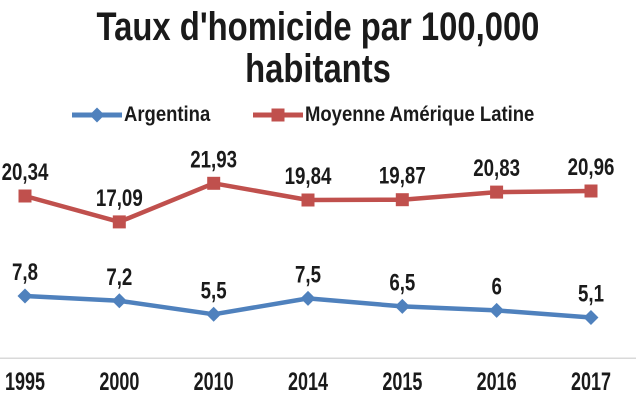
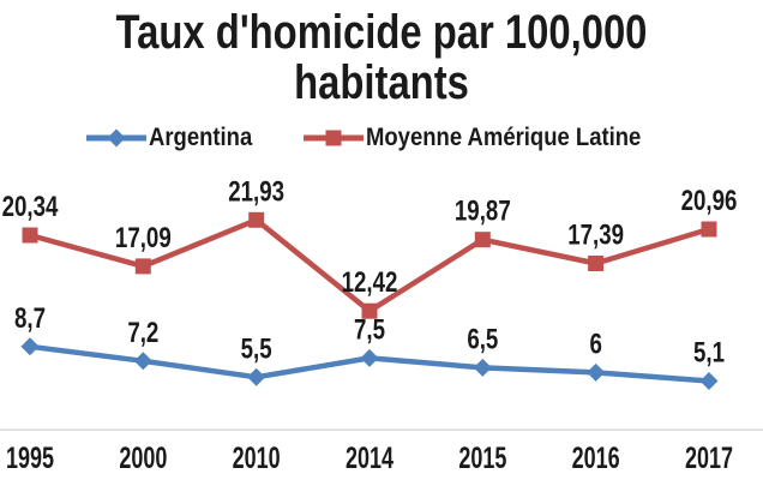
Argentina/1995: 7,8 -> 8,7
Moyenne Amérique Latine/2014: 19,84 -> 12,42
Moyenne Amérique Latine/2016: 20,83 -> 17,39
